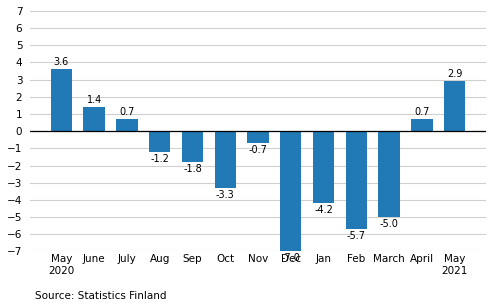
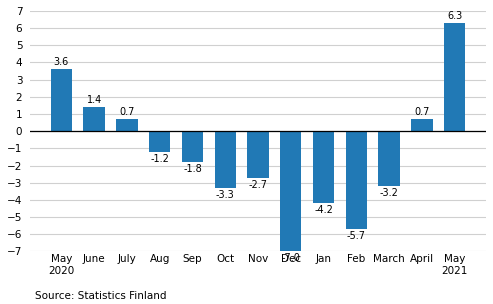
Nov: -0.7 -> -2.7
March: -5.0 -> -3.2
May 2021: 2.9 -> 6.3
